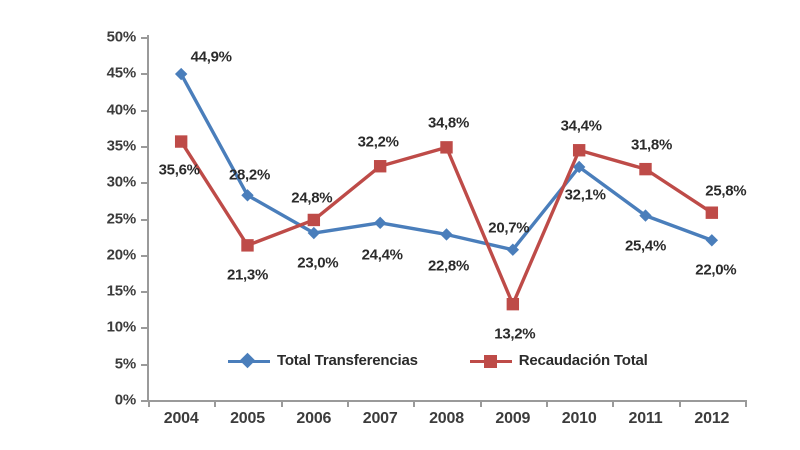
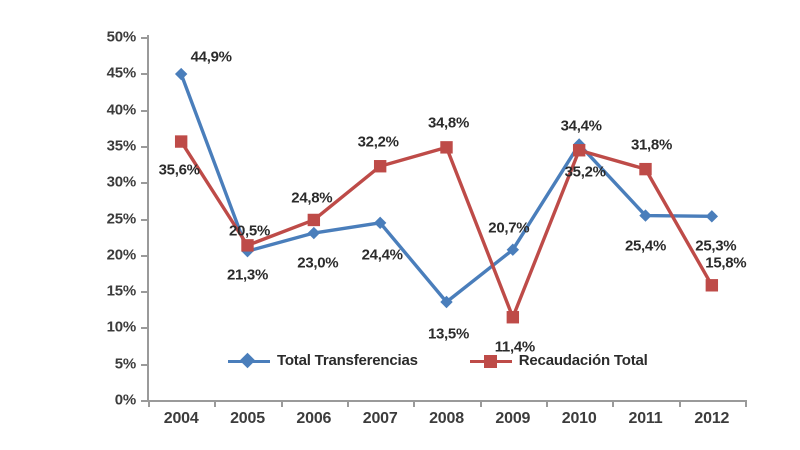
Total Transferencias/2005: 28,2% -> 20,5%
Total Transferencias/2008: 22,8% -> 13,5%
Recaudación Total/2009: 13,2% -> 11,4%
Total Transferencias/2010: 32,1% -> 35,2%
Total Transferencias/2012: 22,0% -> 25,3%
Recaudación Total/2012: 25,8% -> 15,8%
